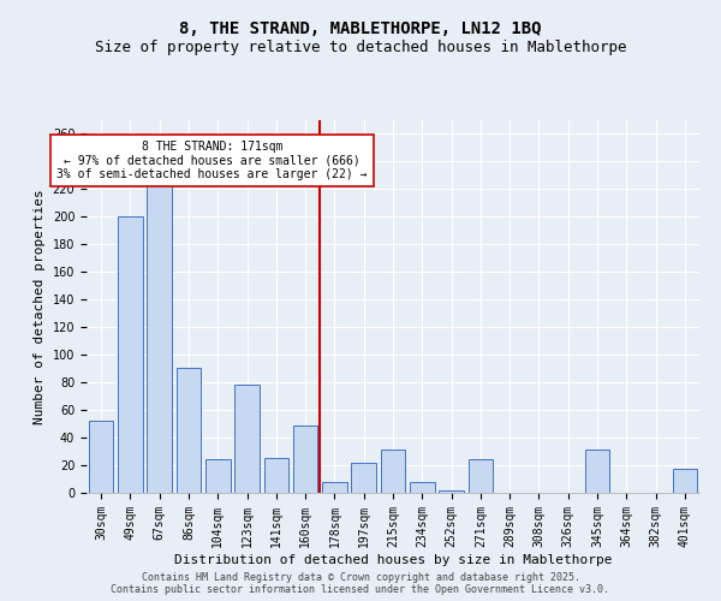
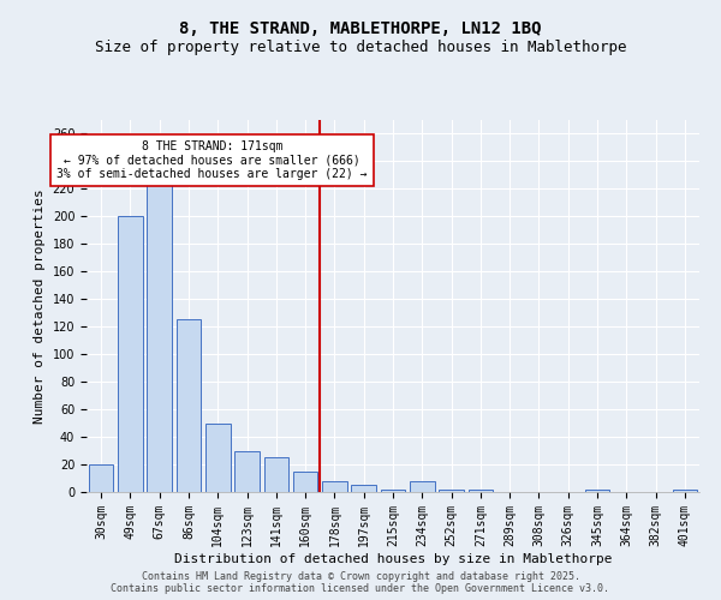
30sqm: 52 -> 20
86sqm: 91 -> 125
104sqm: 24 -> 50
123sqm: 78 -> 30
160sqm: 49 -> 15
197sqm: 22 -> 5
215sqm: 31 -> 2
271sqm: 24 -> 2
345sqm: 31 -> 2
401sqm: 17 -> 2
